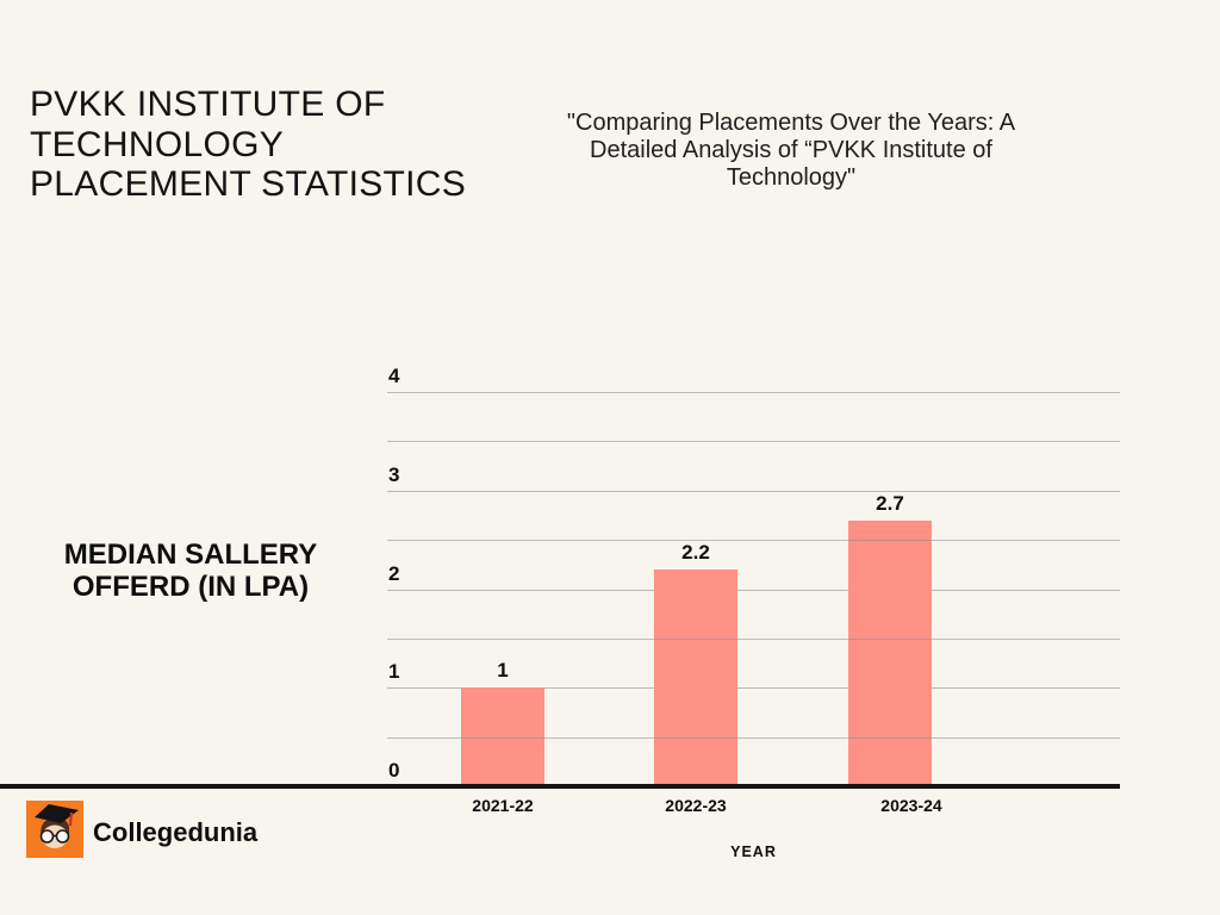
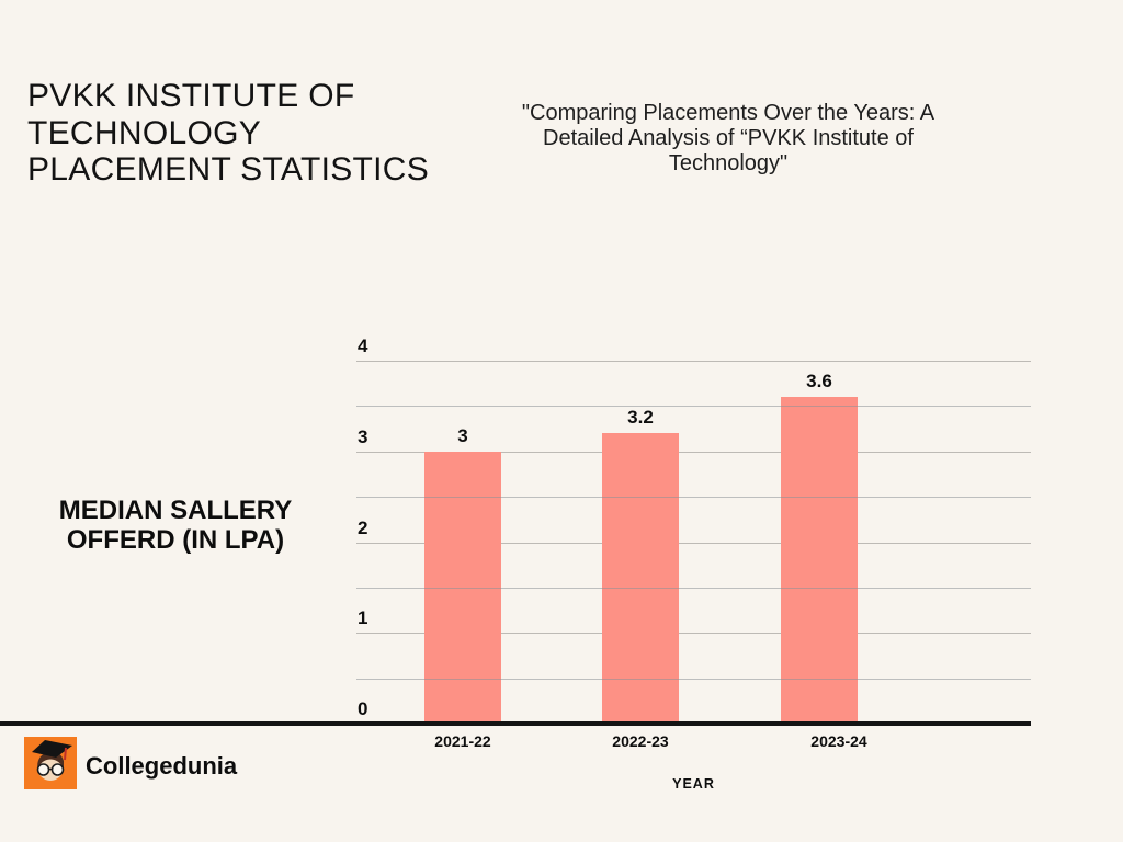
2021-22: 1 -> 3
2022-23: 2.2 -> 3.2
2023-24: 2.7 -> 3.6
